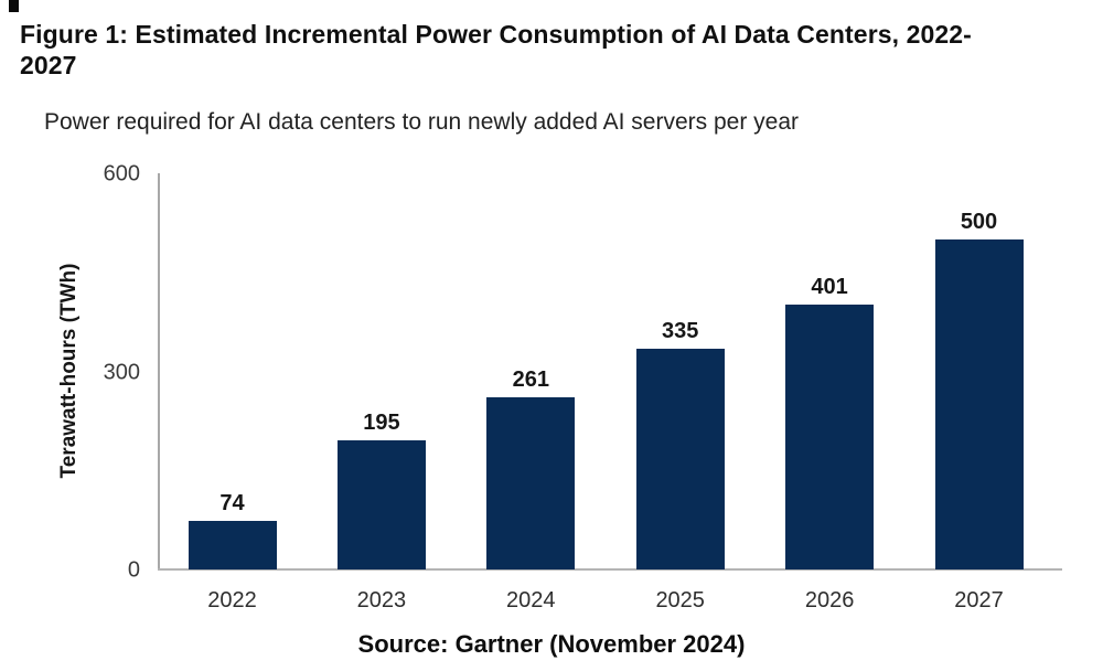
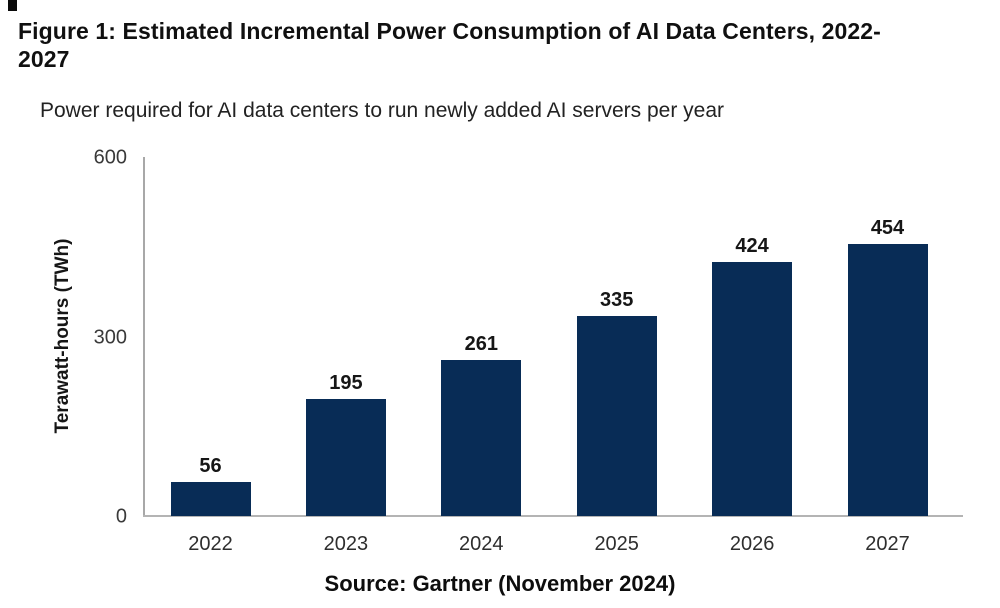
2022: 74 -> 56
2026: 401 -> 424
2027: 500 -> 454
